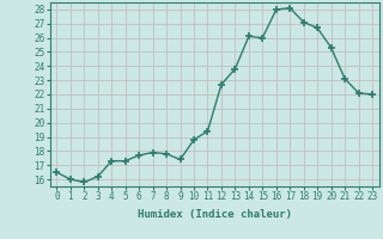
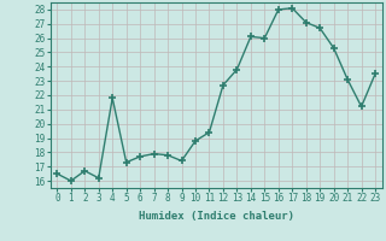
2: 15.8 -> 16.7
4: 17.3 -> 21.8
22: 22.1 -> 21.2
23: 22.0 -> 23.5
